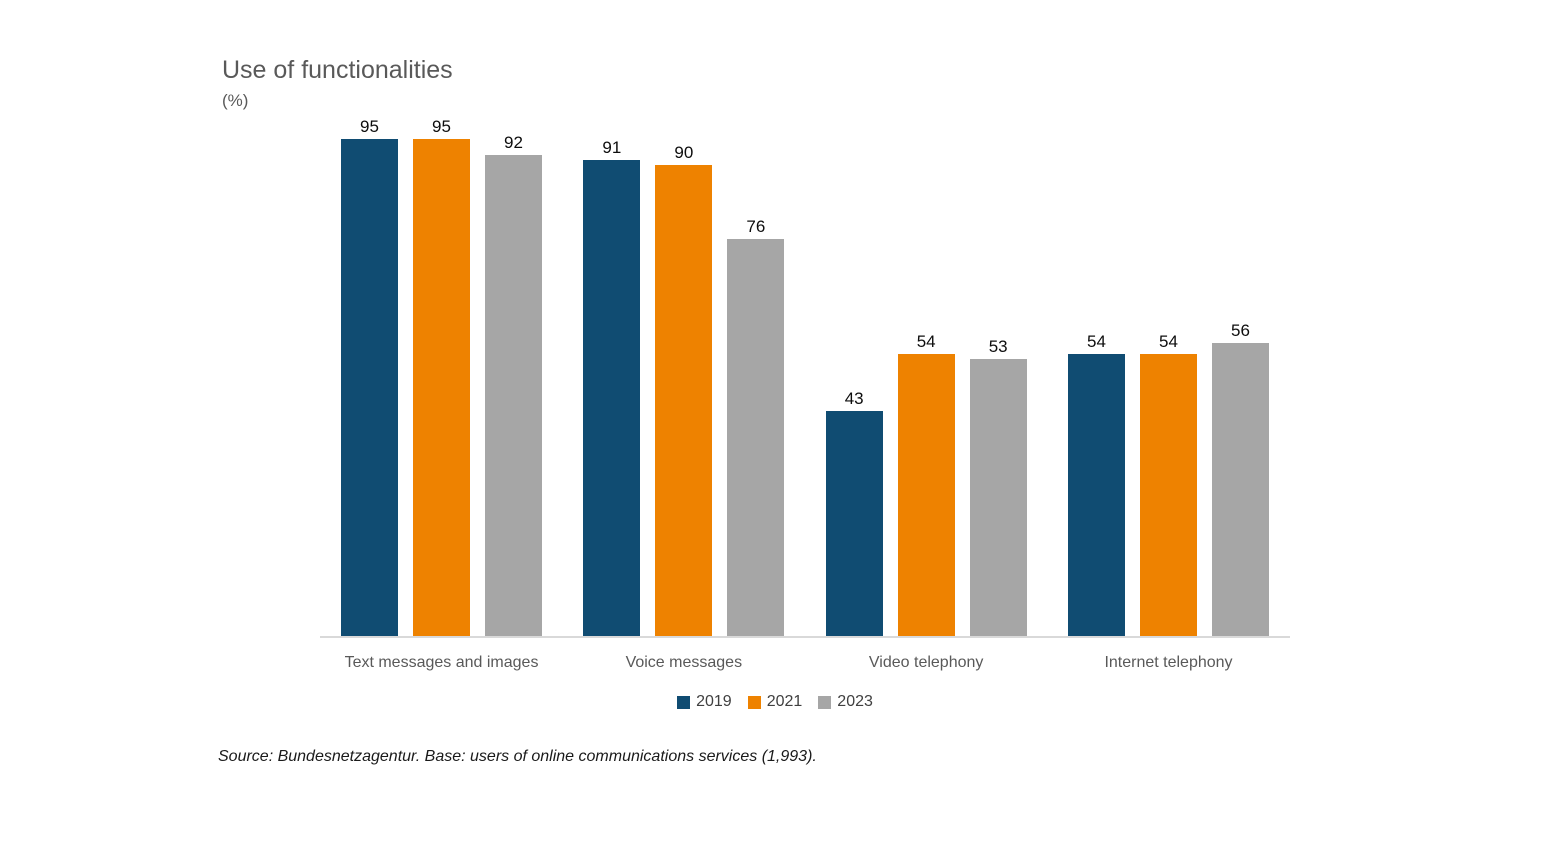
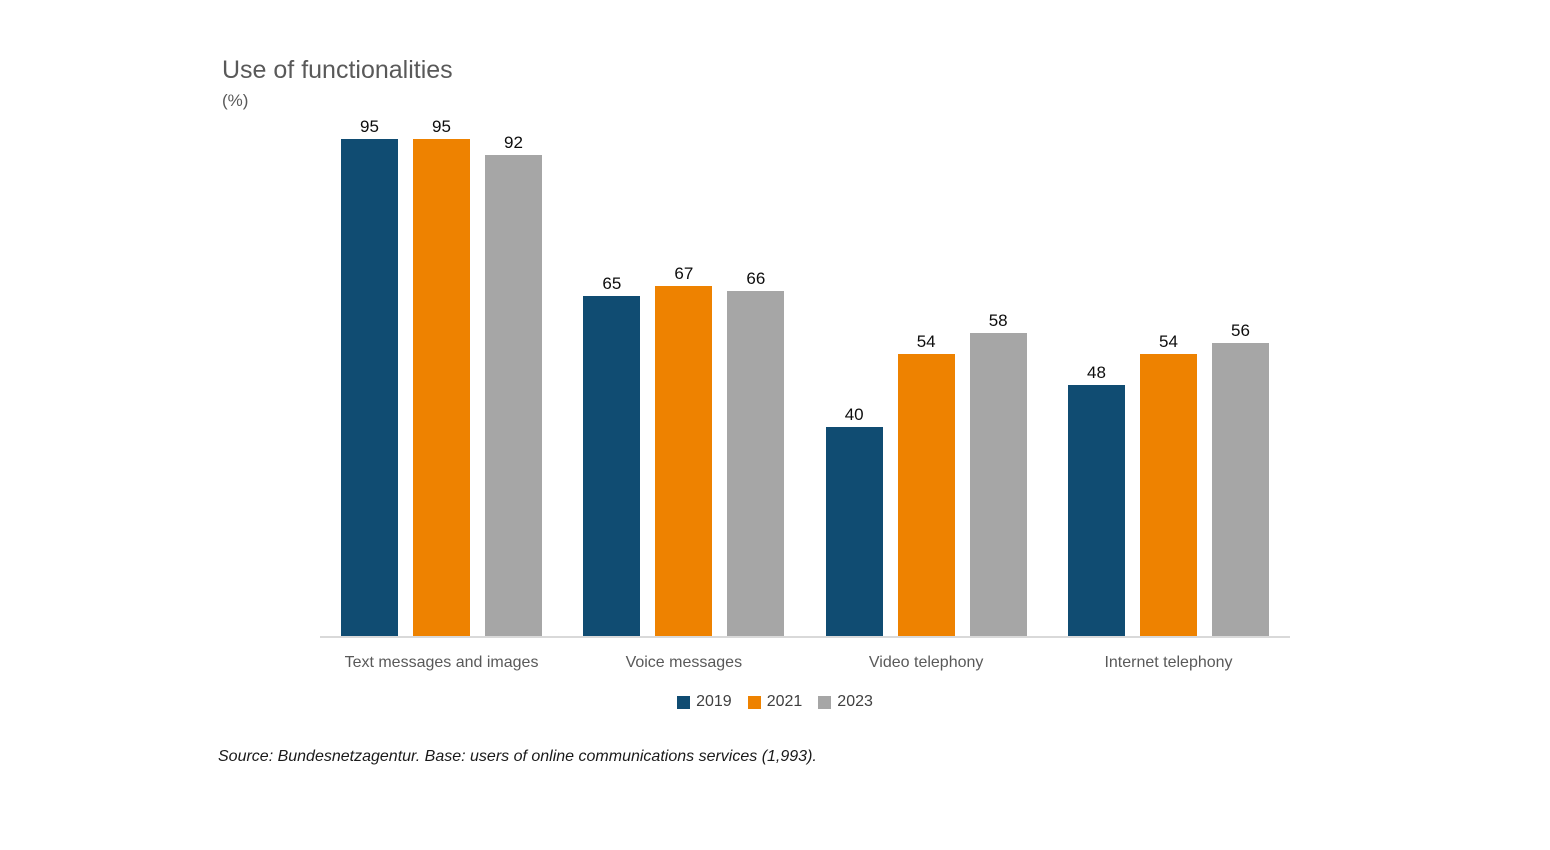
2019/Voice messages: 91 -> 65
2021/Voice messages: 90 -> 67
2023/Voice messages: 76 -> 66
2019/Video telephony: 43 -> 40
2023/Video telephony: 53 -> 58
2019/Internet telephony: 54 -> 48
